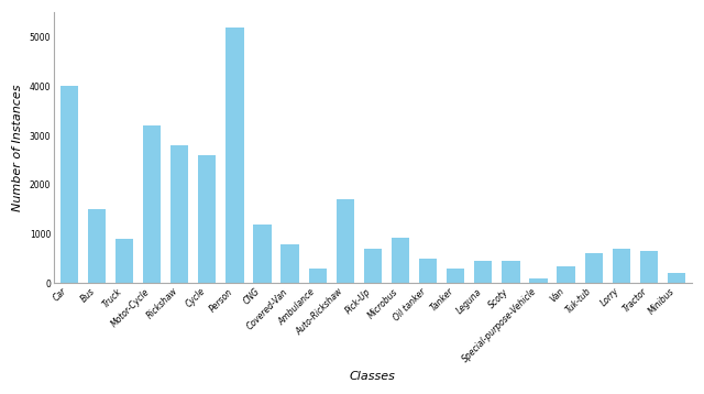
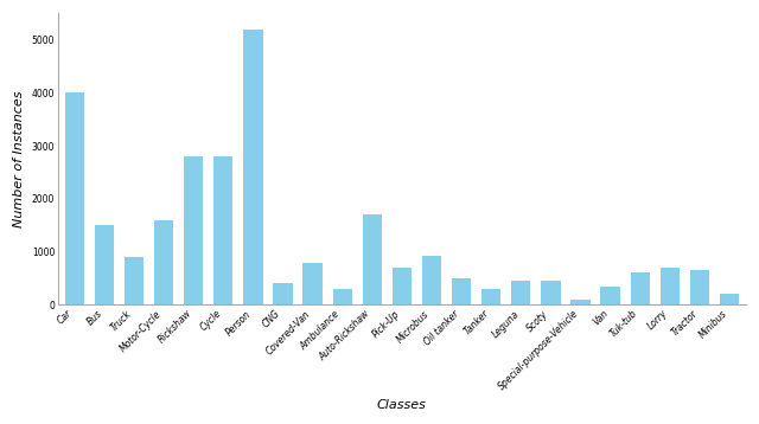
Motor-Cycle: 3200 -> 1600
Cycle: 2600 -> 2800
CNG: 1200 -> 400
